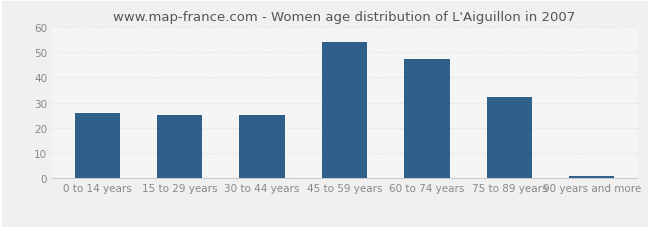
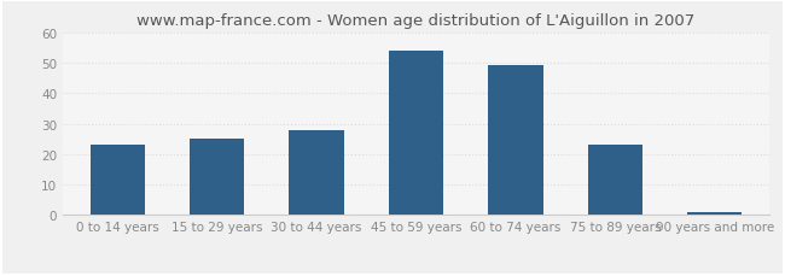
0 to 14 years: 26 -> 23
30 to 44 years: 25 -> 28
60 to 74 years: 47 -> 49
75 to 89 years: 32 -> 23
